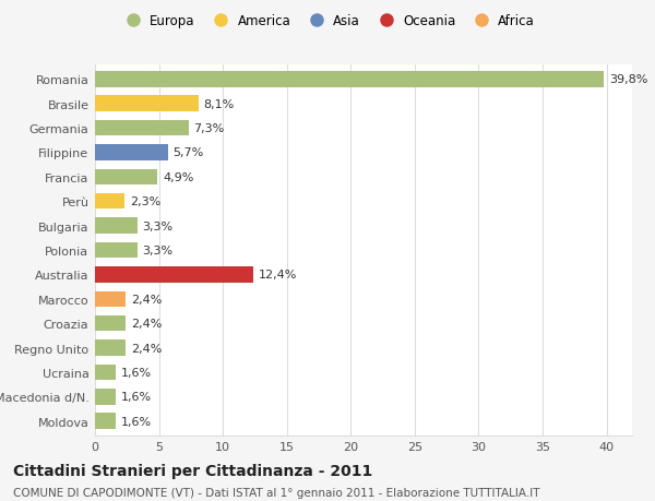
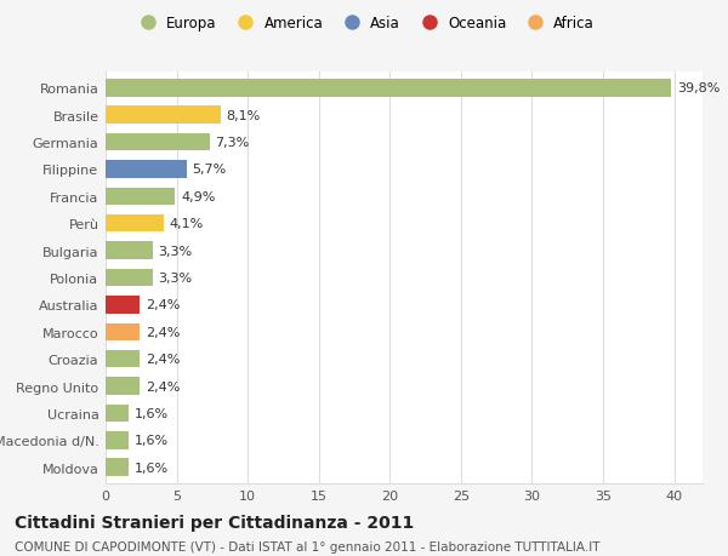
Perù: 2,3% -> 4,1%
Australia: 12,4% -> 2,4%
